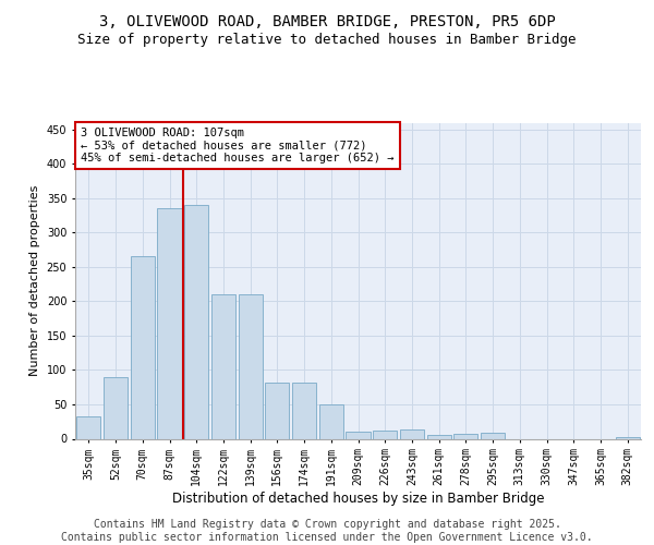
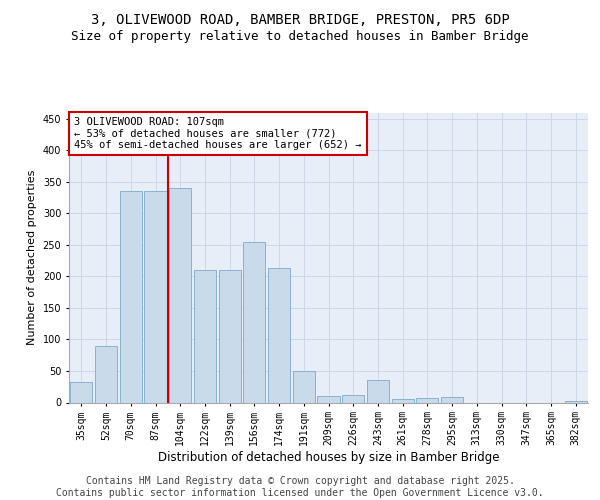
70sqm: 265 -> 336
156sqm: 82 -> 254
174sqm: 82 -> 214
243sqm: 13 -> 36
